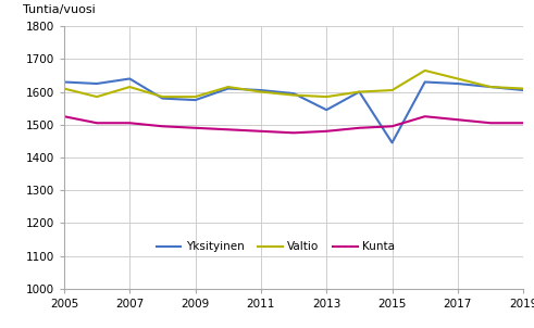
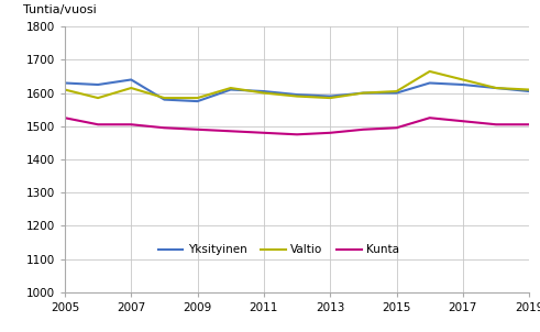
Yksityinen/2013: 1545 -> 1590
Yksityinen/2015: 1445 -> 1600
